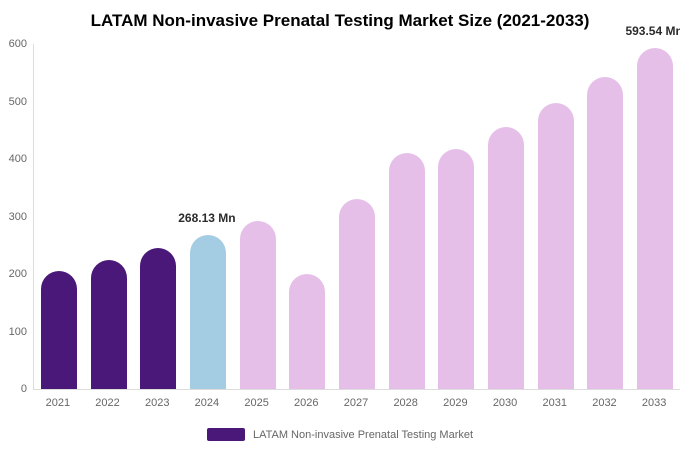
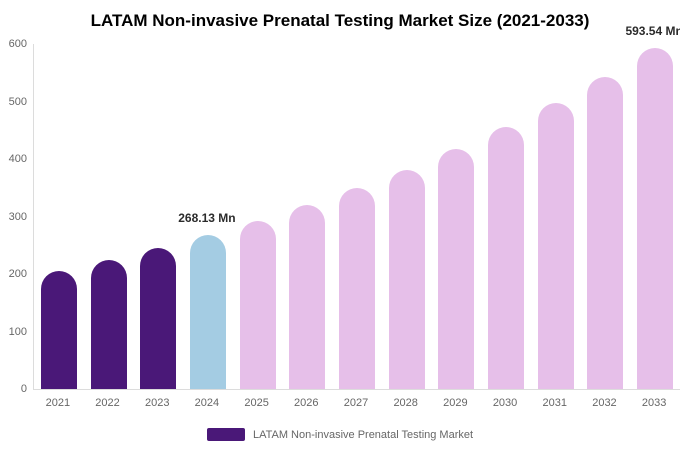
2026: 200 -> 320
2027: 330 -> 350
2028: 410 -> 380
